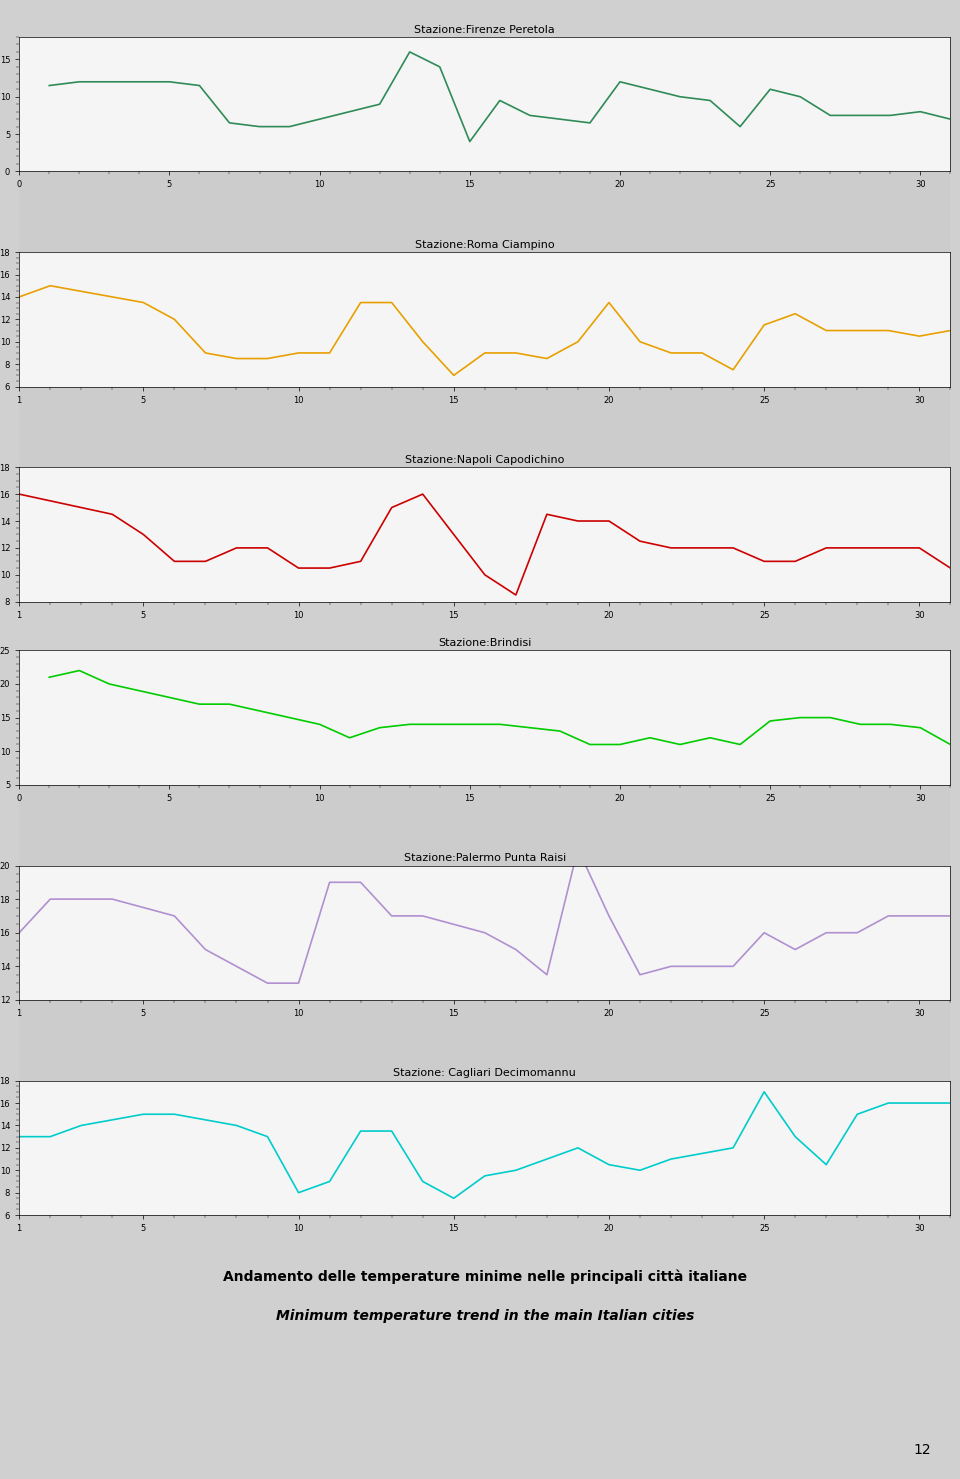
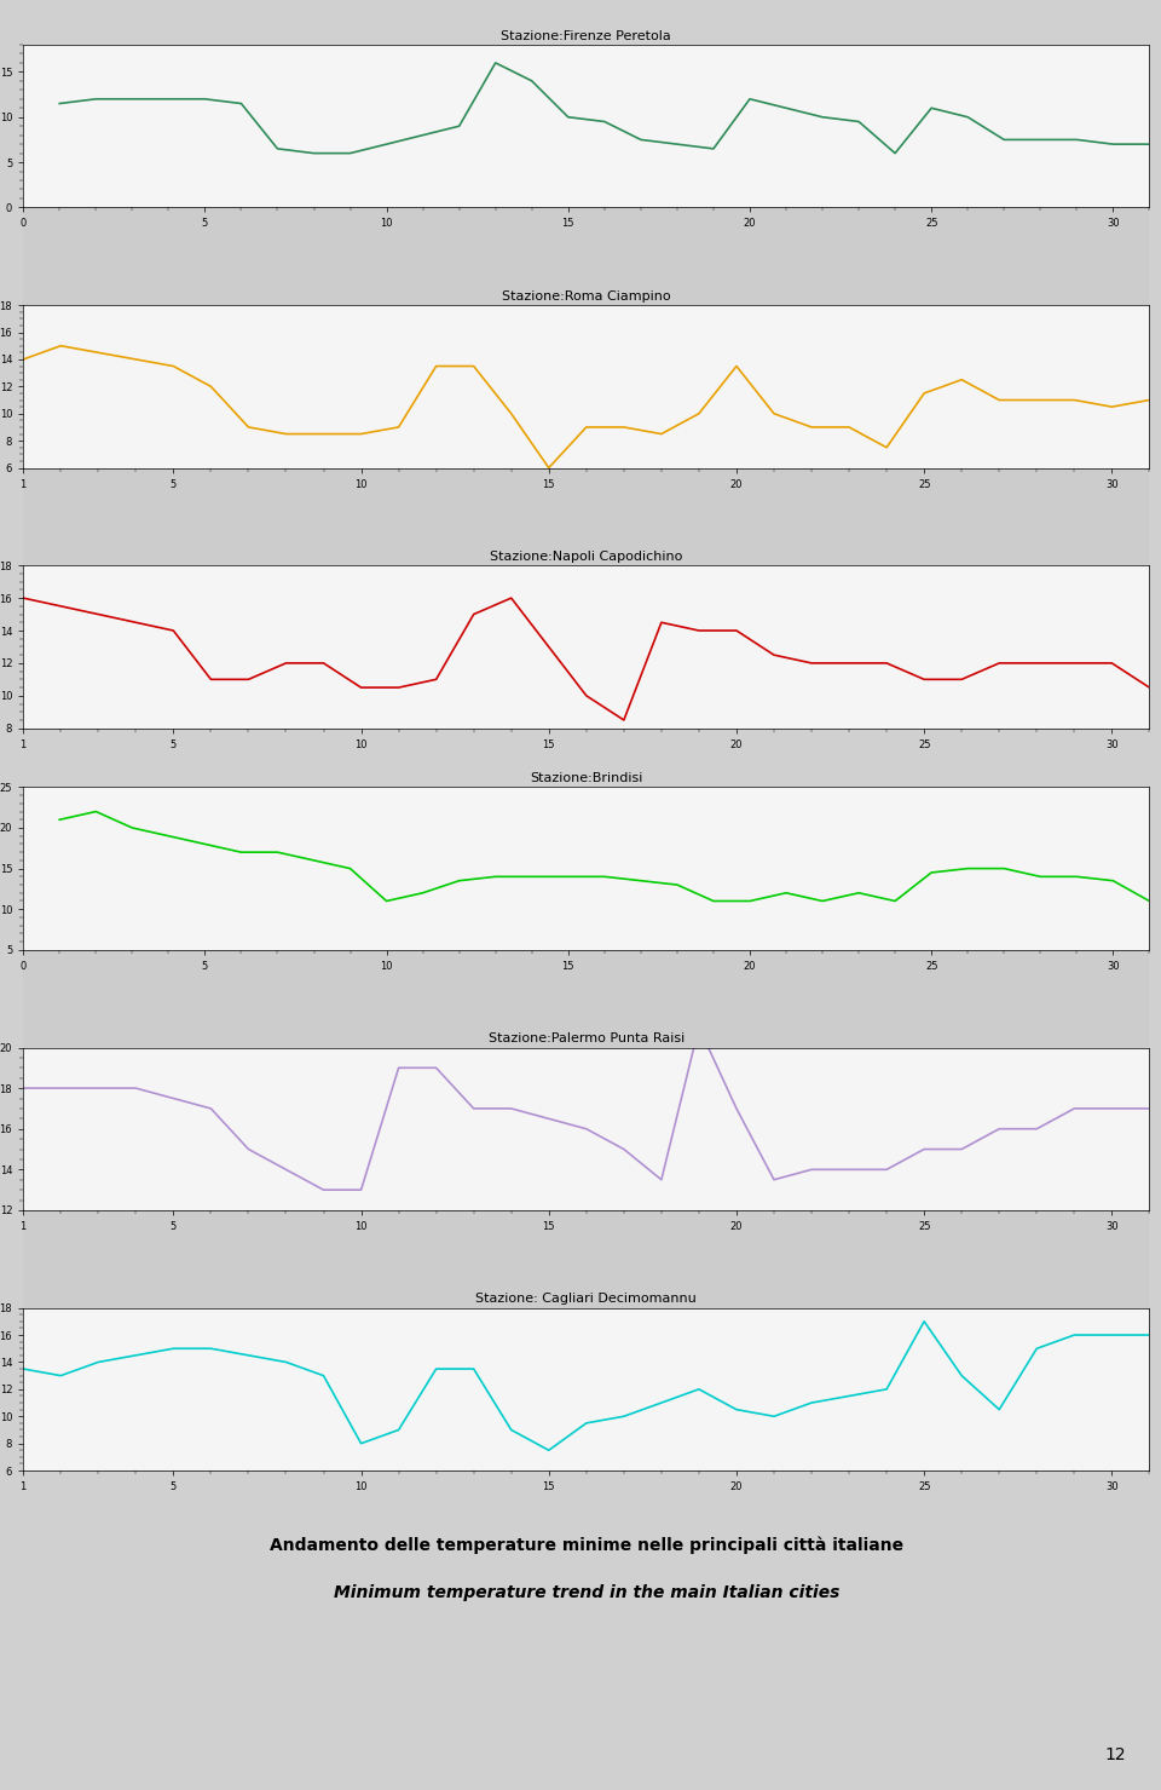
Stazione:Firenze Peretola/15: 4.0 -> 10.0
Stazione:Firenze Peretola/30: 8.0 -> 7.0
Stazione:Roma Ciampino/10: 9.0 -> 8.5
Stazione:Roma Ciampino/15: 7.0 -> 6.0
Stazione:Napoli Capodichino/5: 13.0 -> 14.0
Stazione:Brindisi/10: 14.0 -> 11.0
Stazione:Palermo Punta Raisi/1: 16.0 -> 18.0
Stazione:Palermo Punta Raisi/25: 16.0 -> 15.0
Stazione: Cagliari Decimomannu/1: 13.0 -> 13.5
